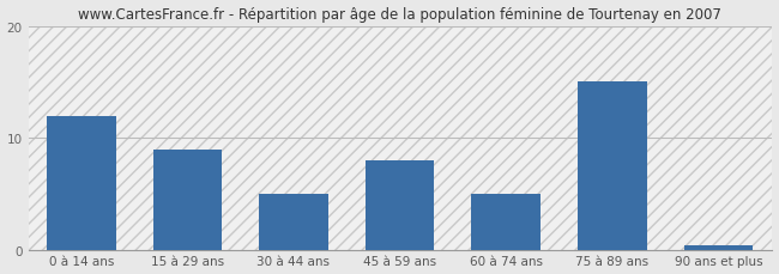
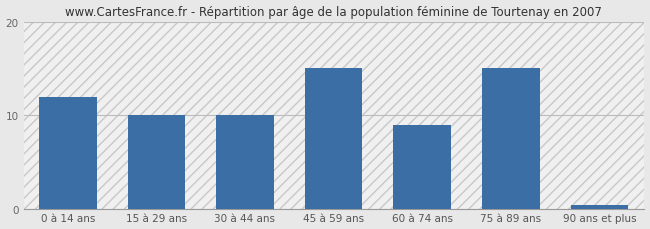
15 à 29 ans: 9.0 -> 10.0
30 à 44 ans: 5.0 -> 10.0
45 à 59 ans: 8.0 -> 15.0
60 à 74 ans: 5.0 -> 9.0
